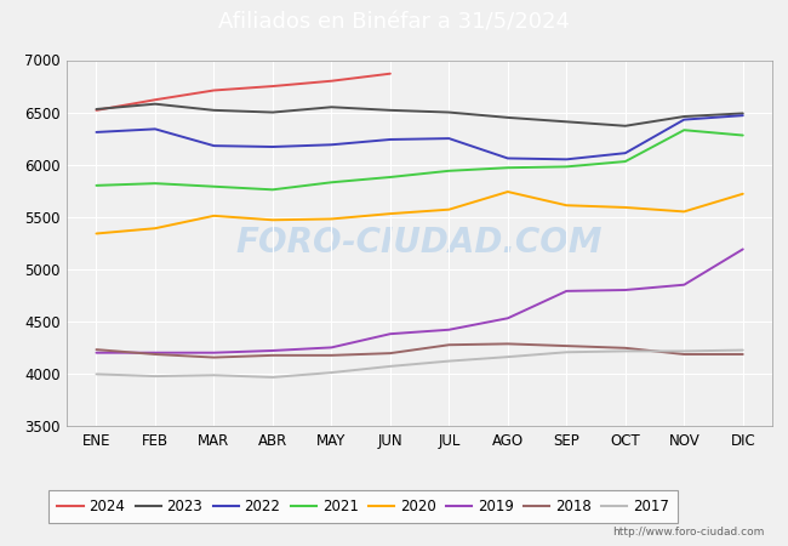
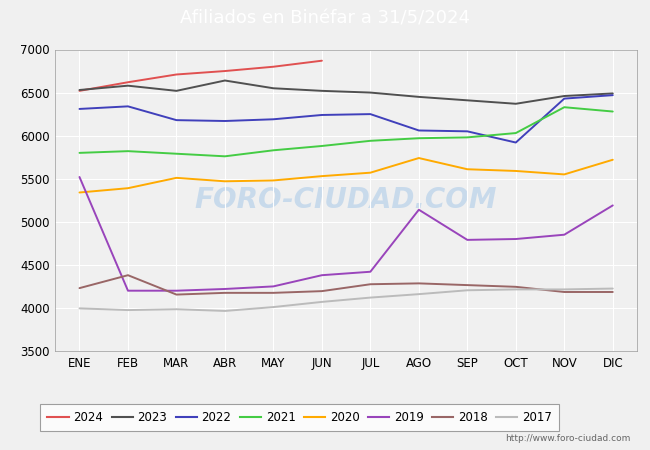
2019/ENE: 4200 -> 5520
2018/FEB: 4180 -> 4380
2023/ABR: 6500 -> 6640
2019/AGO: 4530 -> 5140
2022/OCT: 6110 -> 5920
